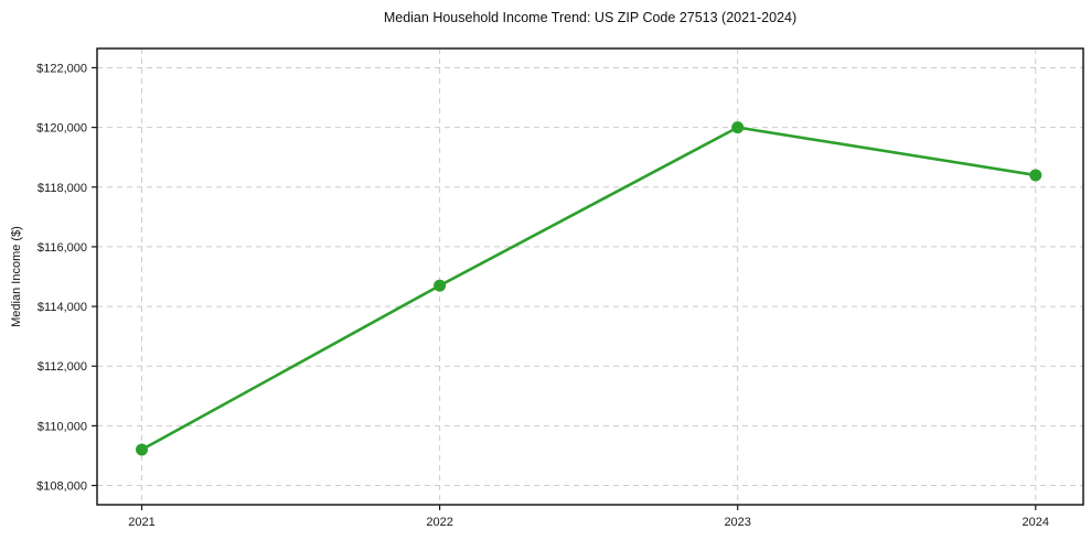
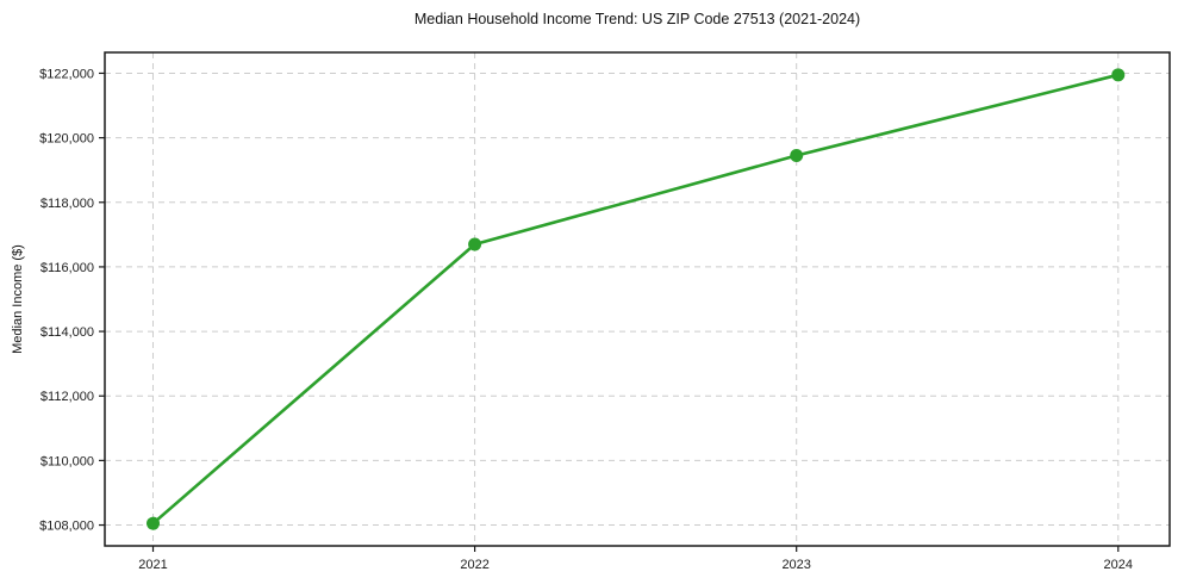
2021: $109200 -> $108000
2022: $114700 -> $116700
2023: $120000 -> $119400
2024: $118400 -> $122000
